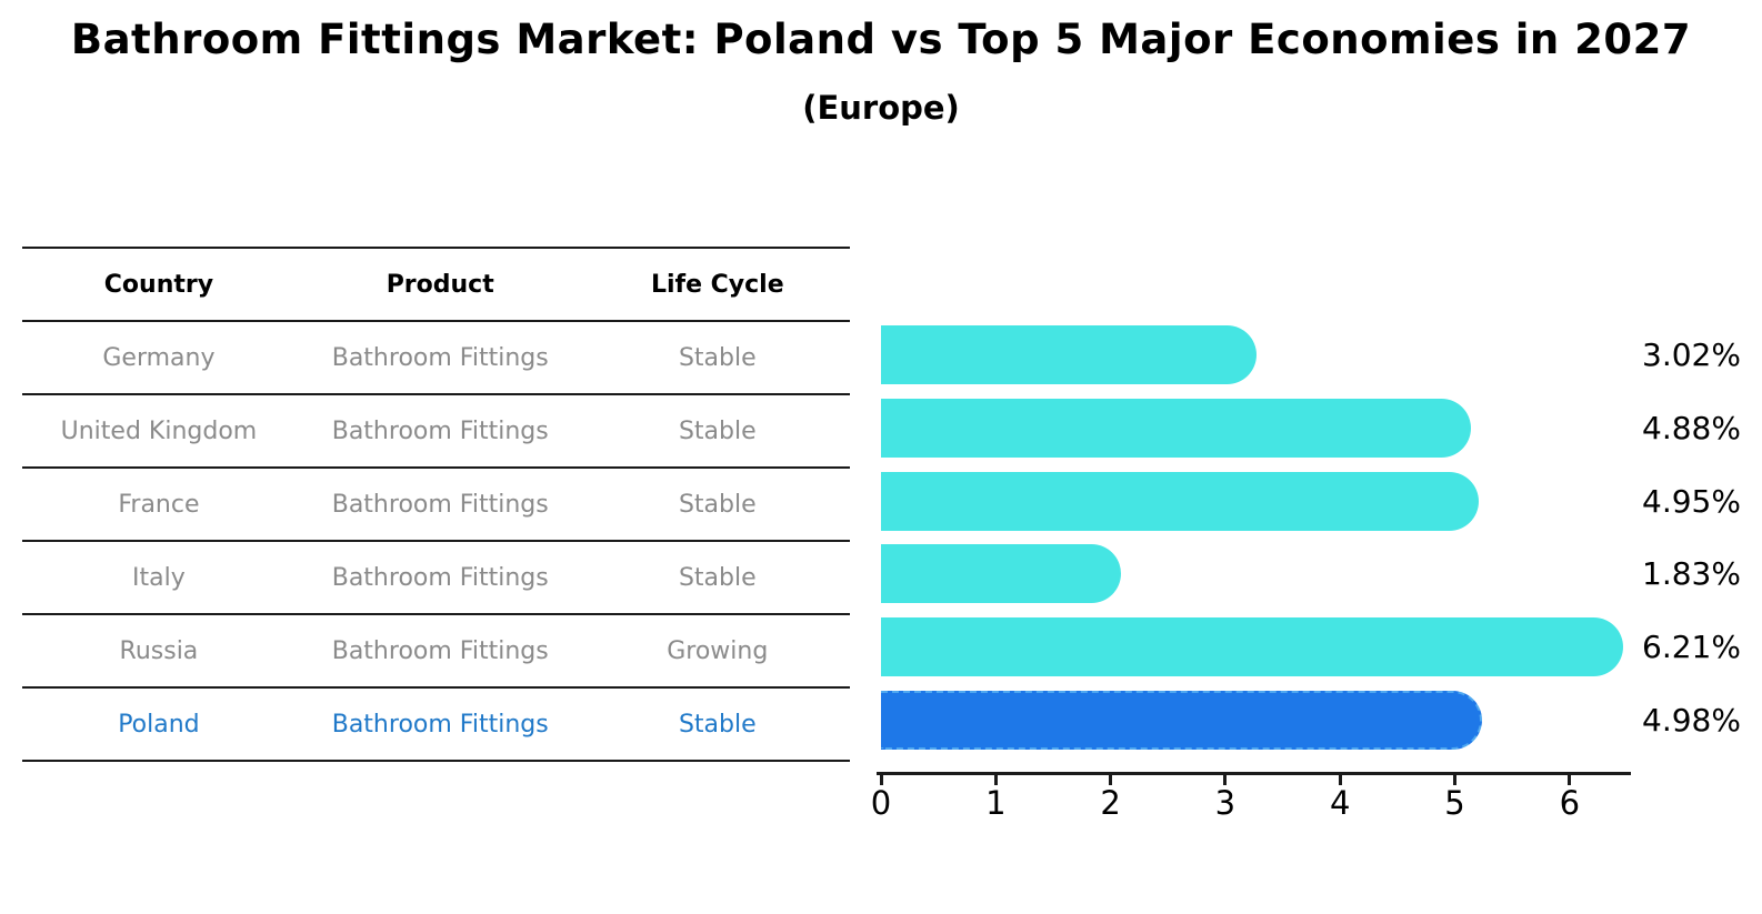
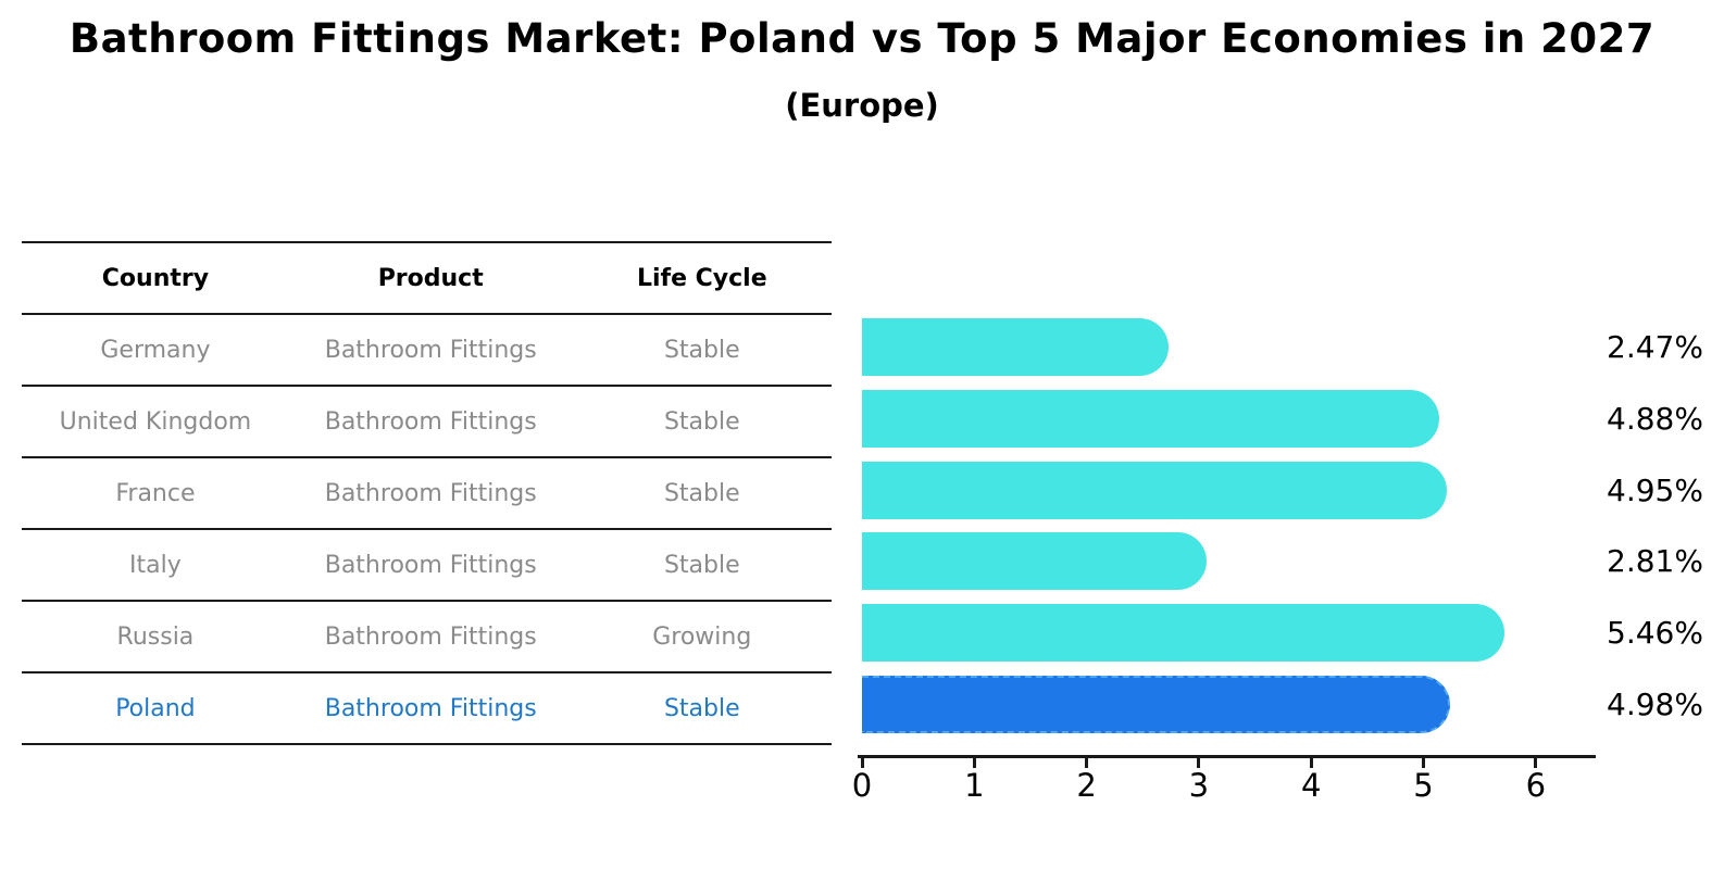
Germany: 3.02% -> 2.47%
Italy: 1.83% -> 2.81%
Russia: 6.21% -> 5.46%
